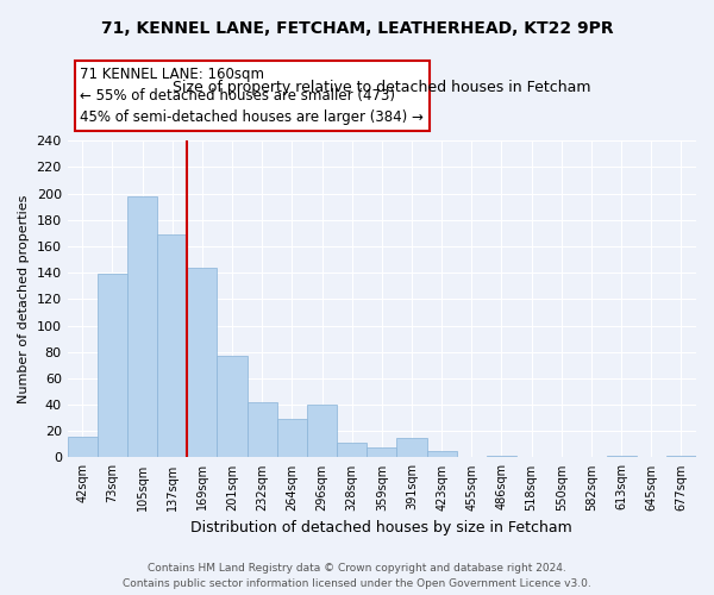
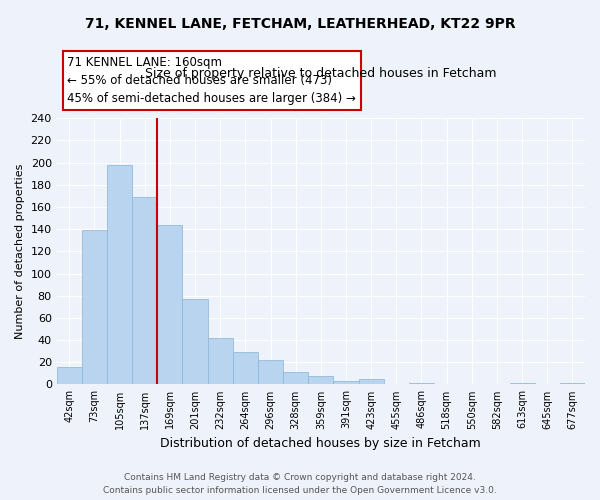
296sqm: 40 -> 22
391sqm: 15 -> 3
